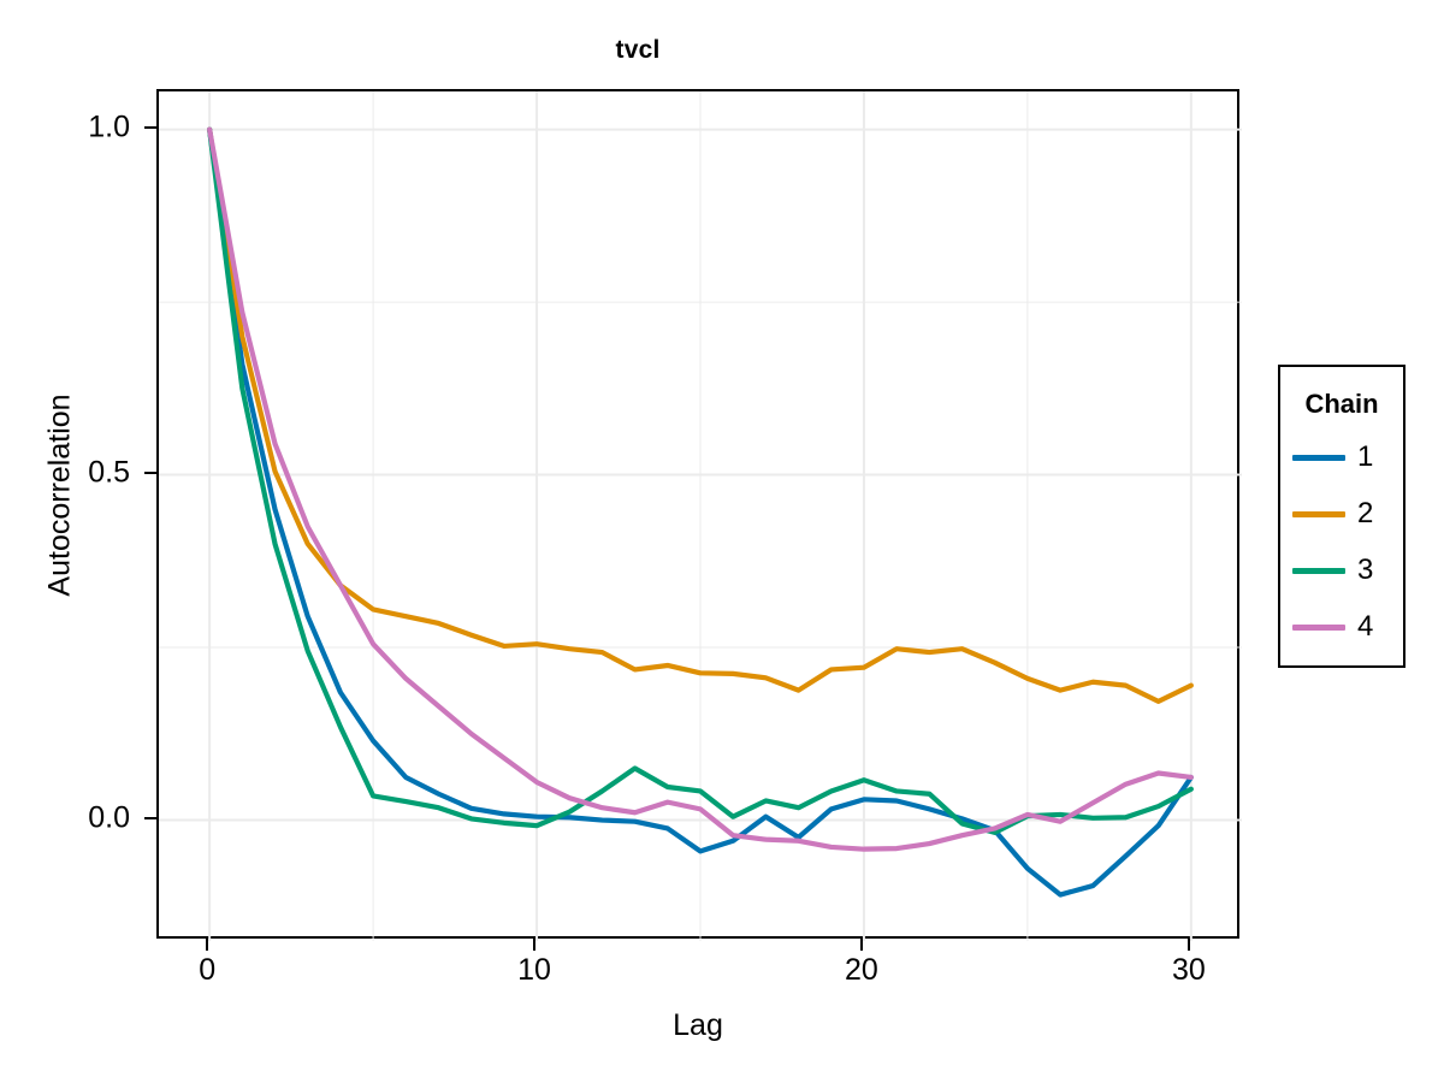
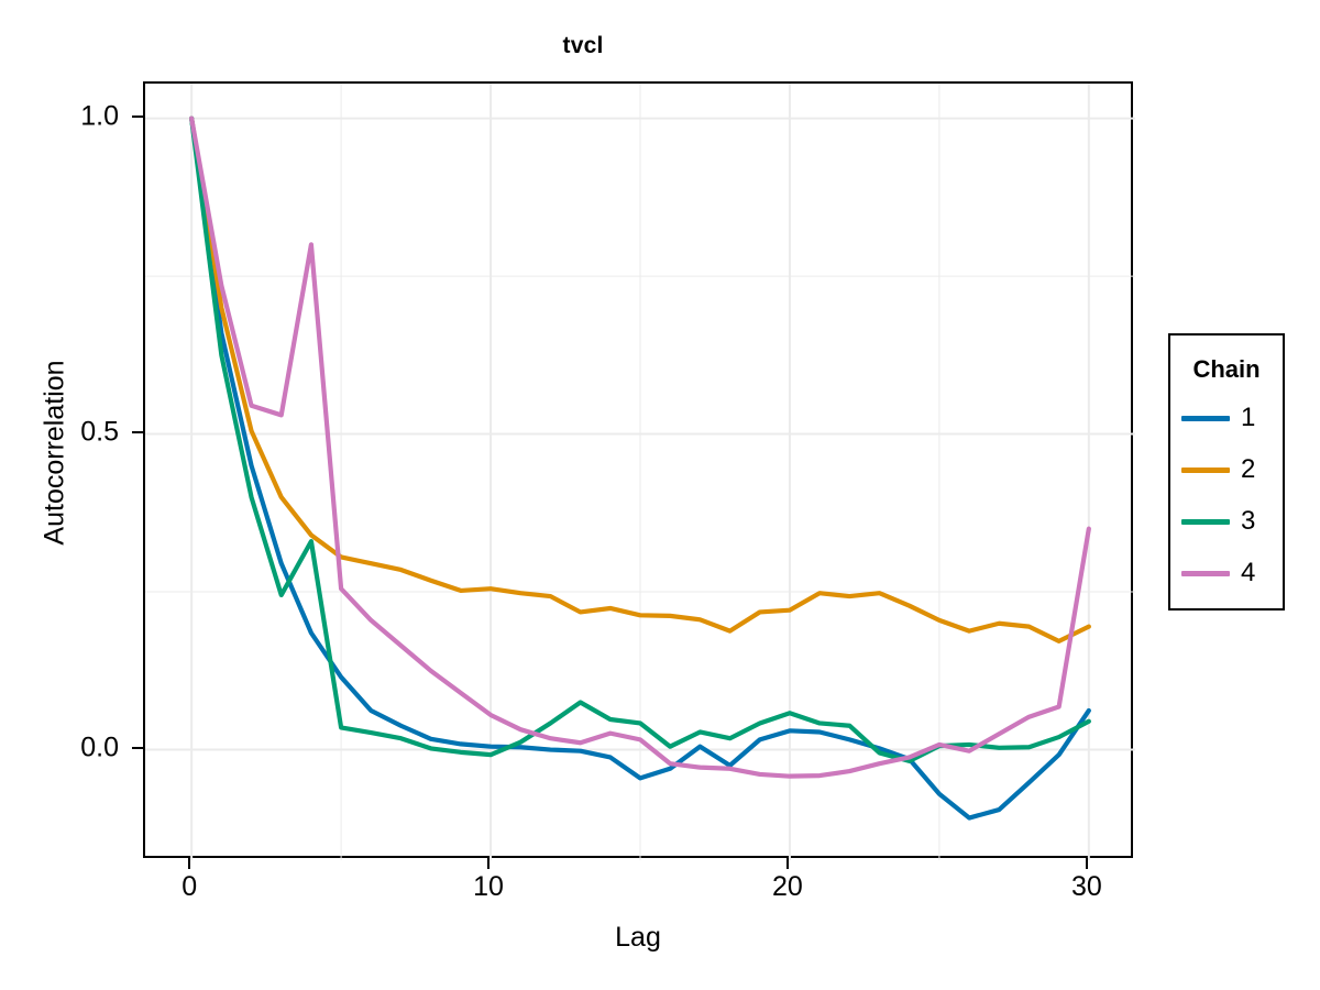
4/3: 0.42 -> 0.53
3/4: 0.14 -> 0.33
4/4: 0.34 -> 0.80
4/30: 0.06 -> 0.35
